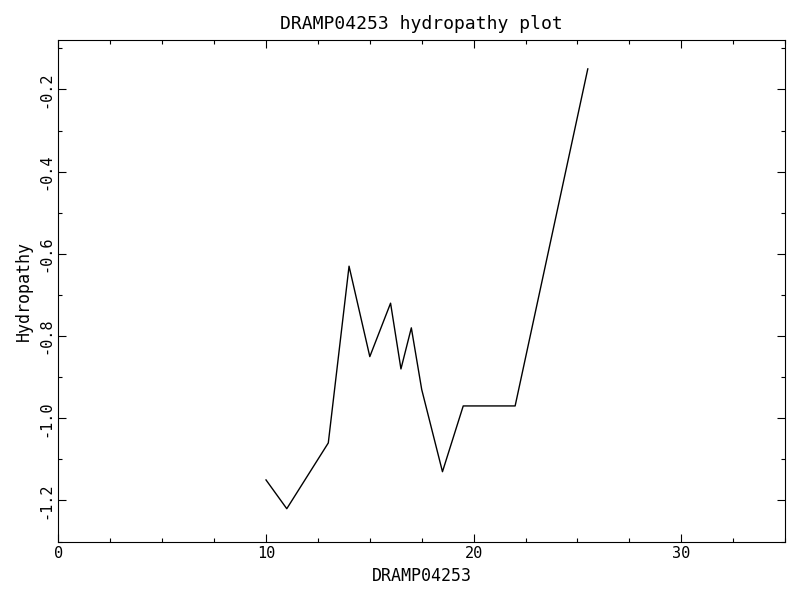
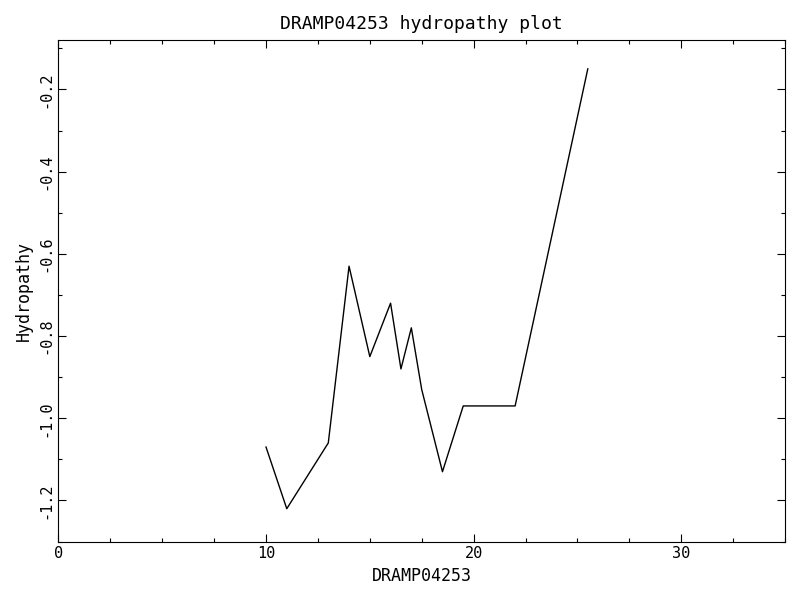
10: -1.15 -> -1.07
